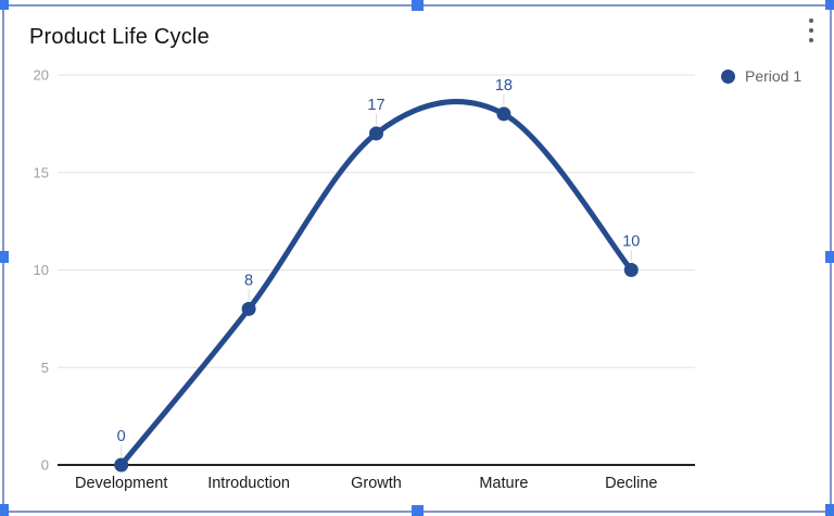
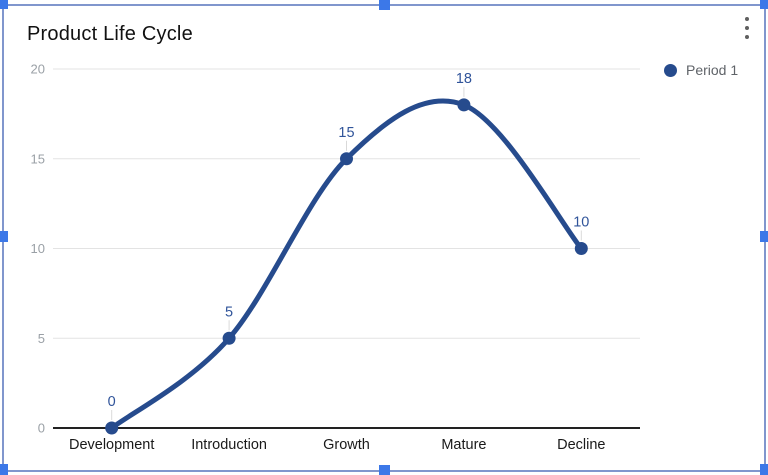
Introduction: 8 -> 5
Growth: 17 -> 15
